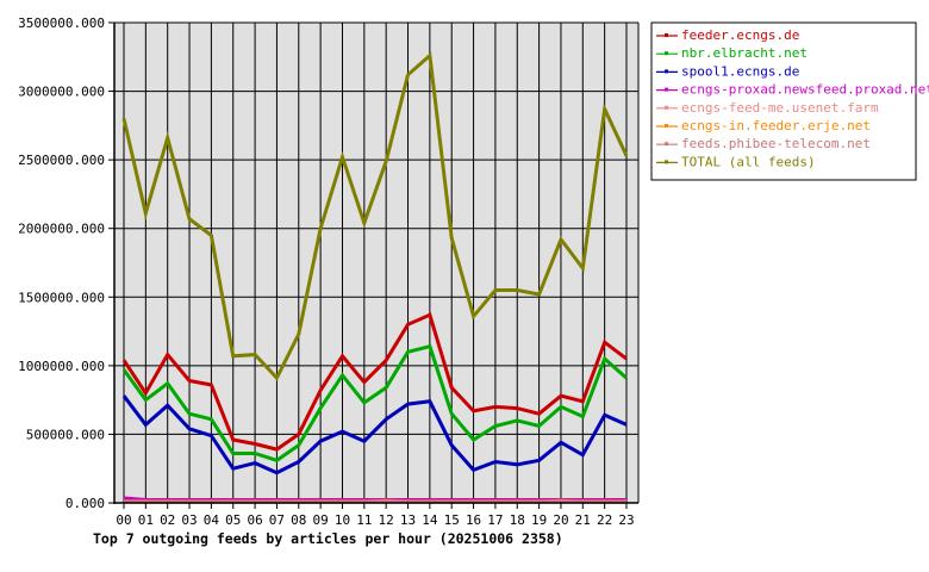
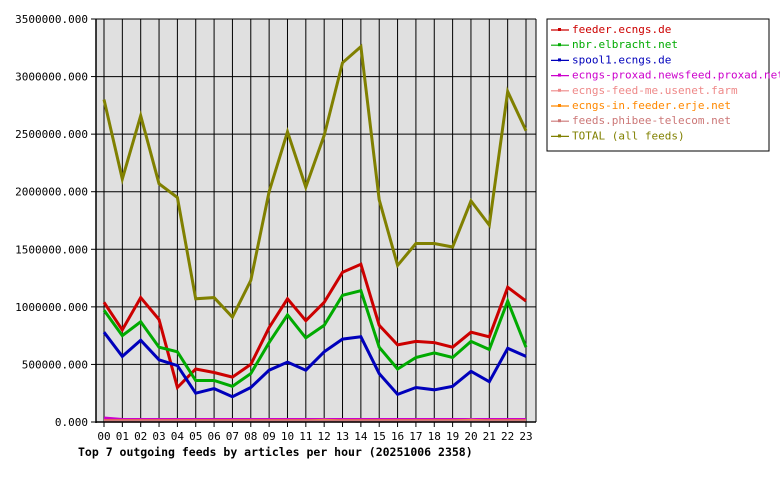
feeder.ecngs.de/04: 860000 -> 300000
nbr.elbracht.net/23: 910000 -> 650000
